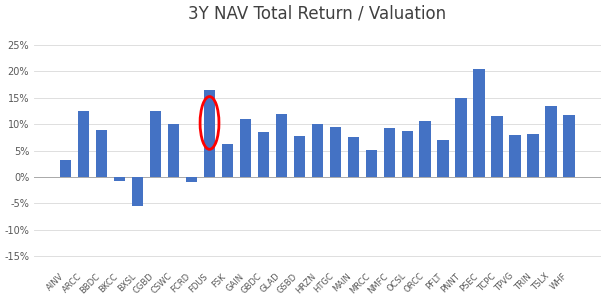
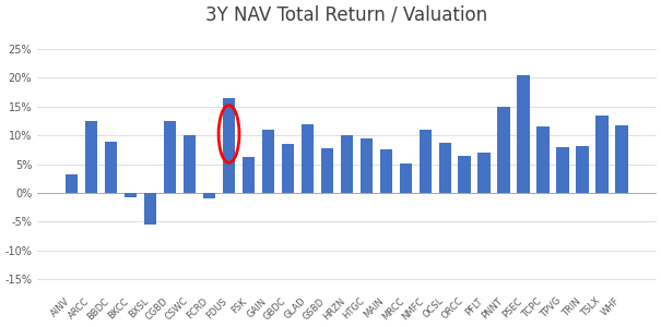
NMFC: 9.2% -> 11.0%
ORCC: 10.6% -> 6.5%
